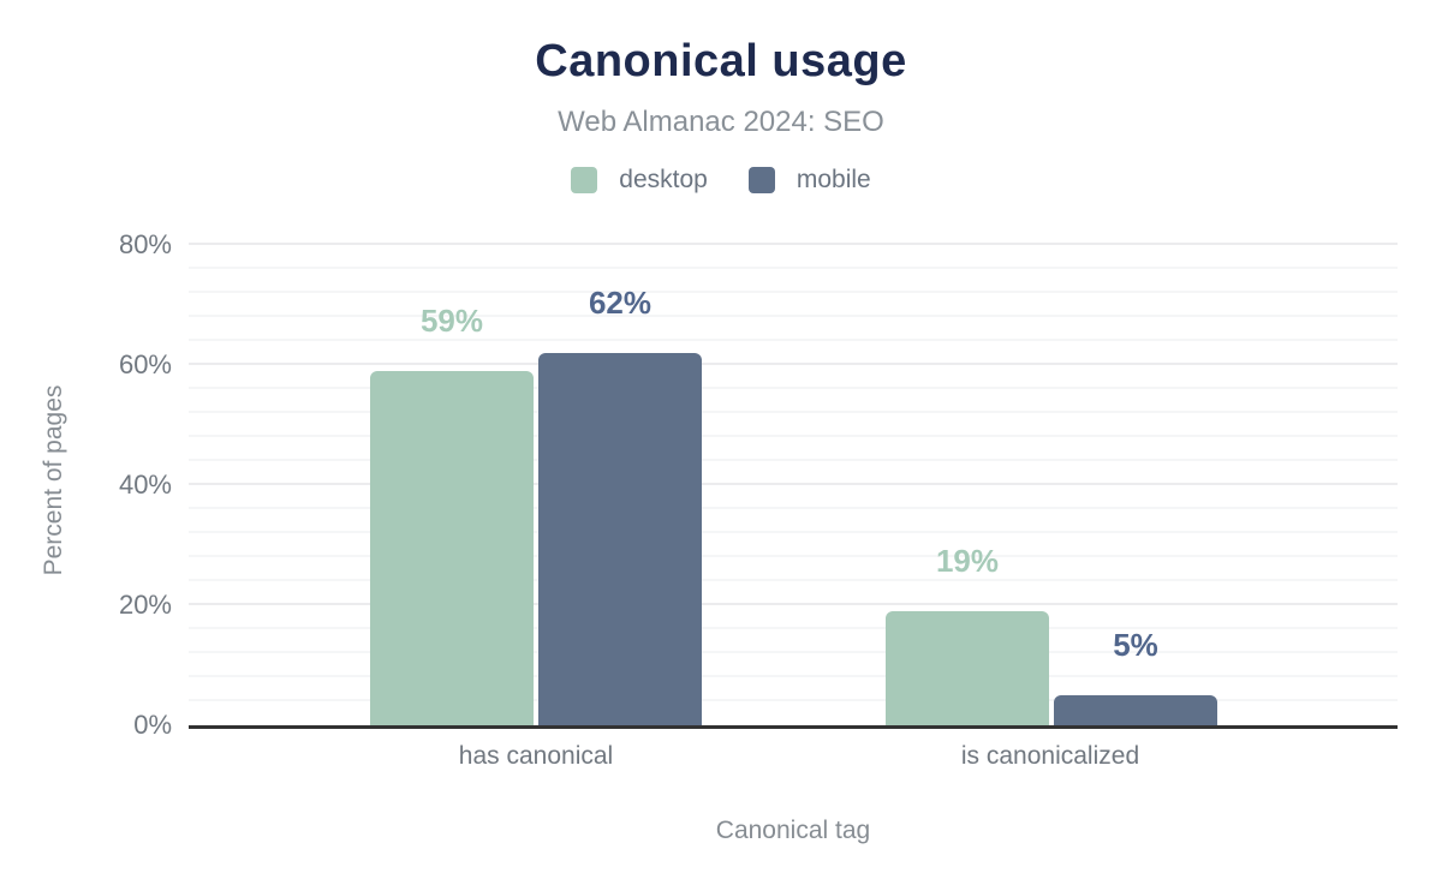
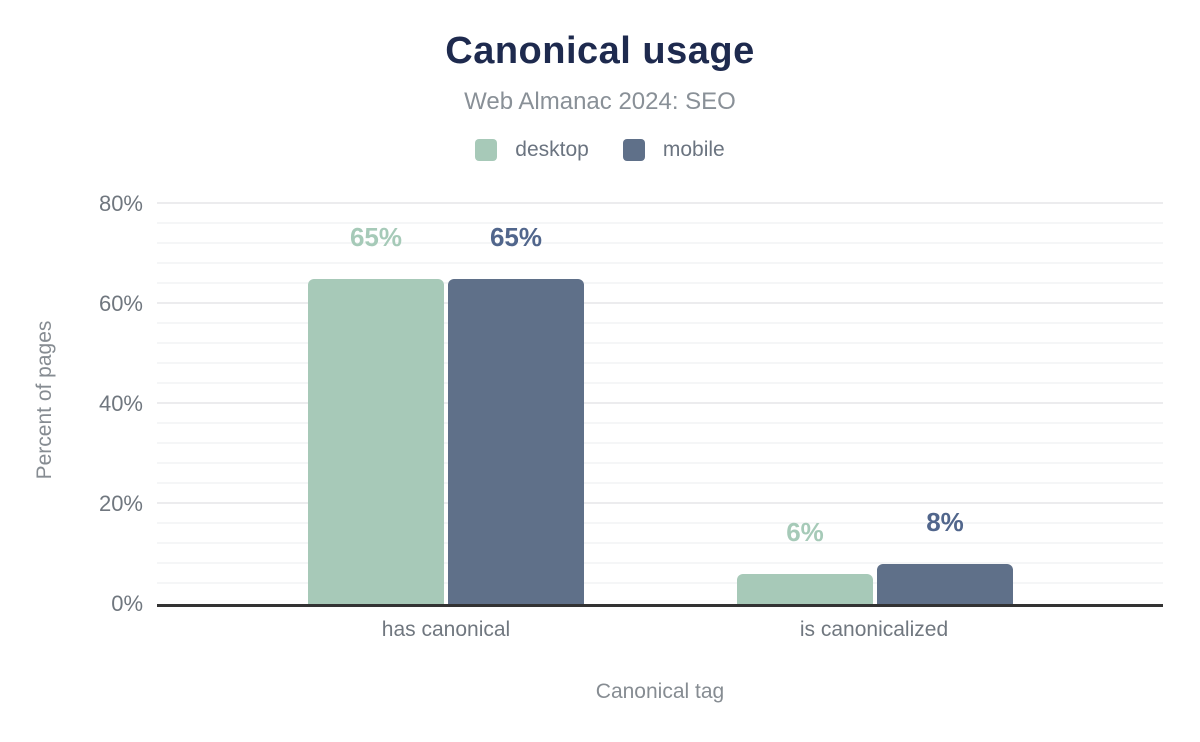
desktop/has canonical: 59% -> 65%
mobile/has canonical: 62% -> 65%
desktop/is canonicalized: 19% -> 6%
mobile/is canonicalized: 5% -> 8%
